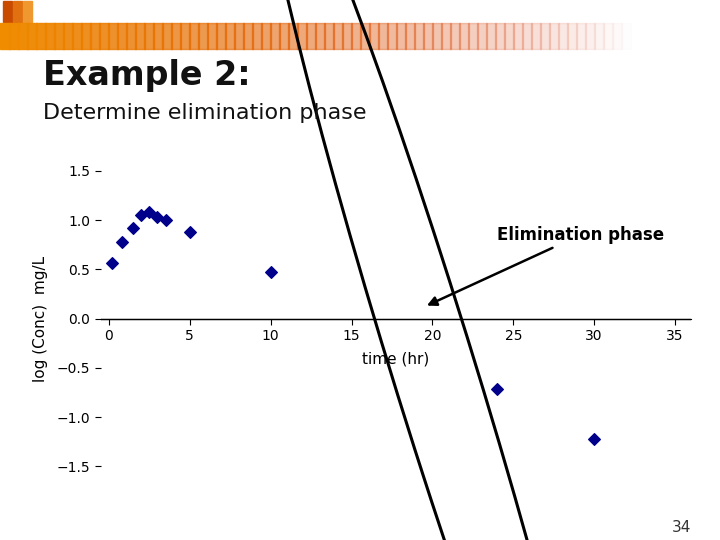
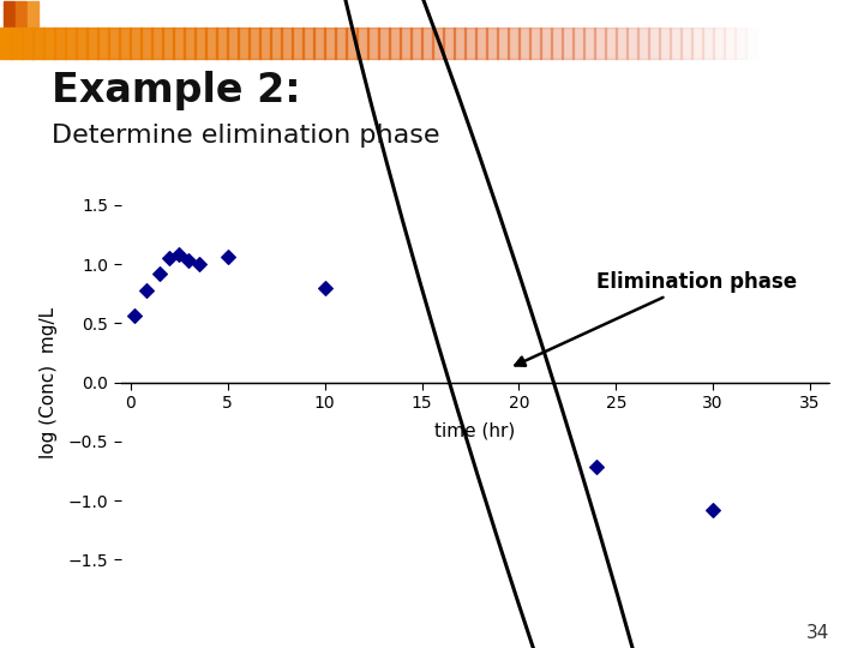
5: 0.88 -> 1.06
10: 0.47 -> 0.80
30: -1.22 -> -1.08
